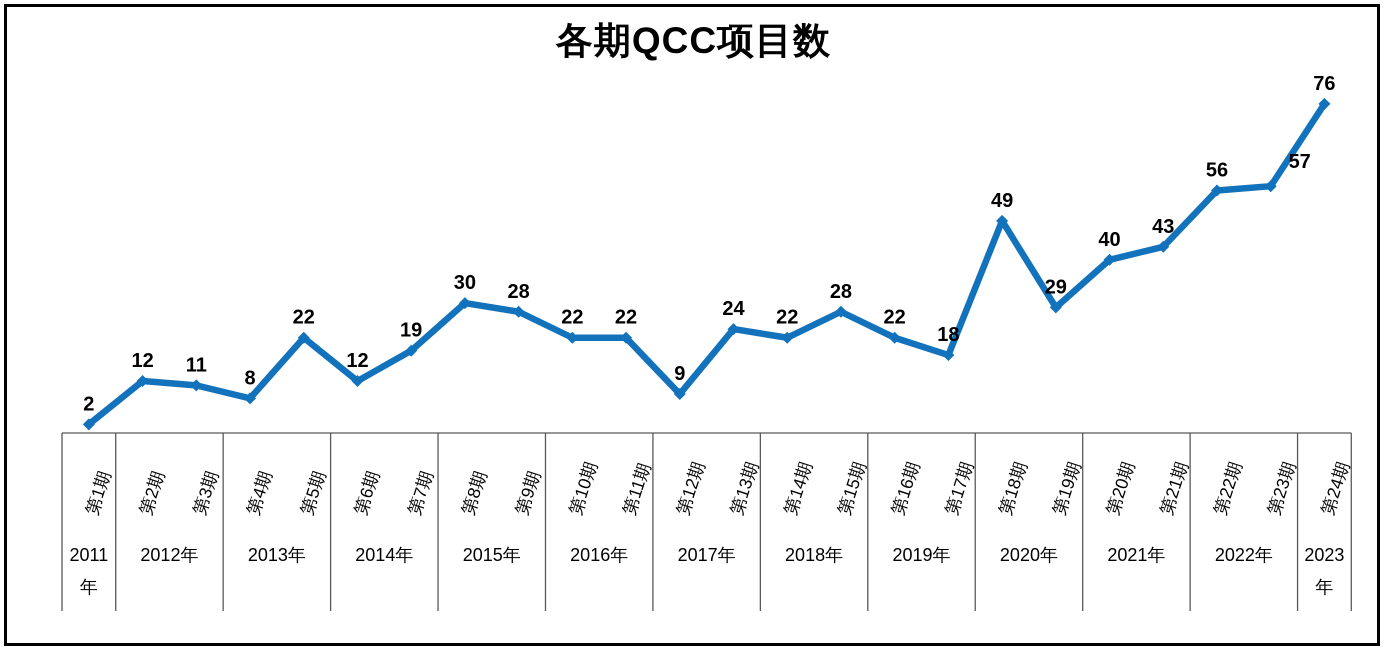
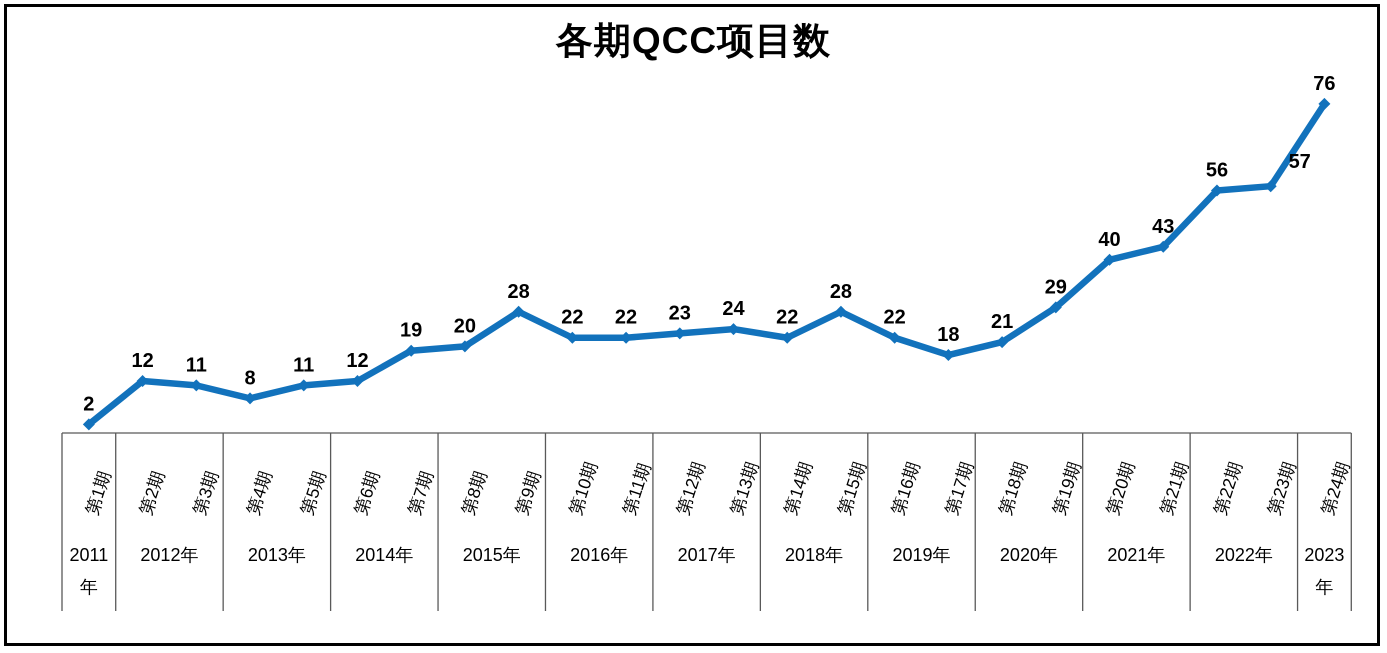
第5期: 22 -> 11
第8期: 30 -> 20
第12期: 9 -> 23
第18期: 49 -> 21
